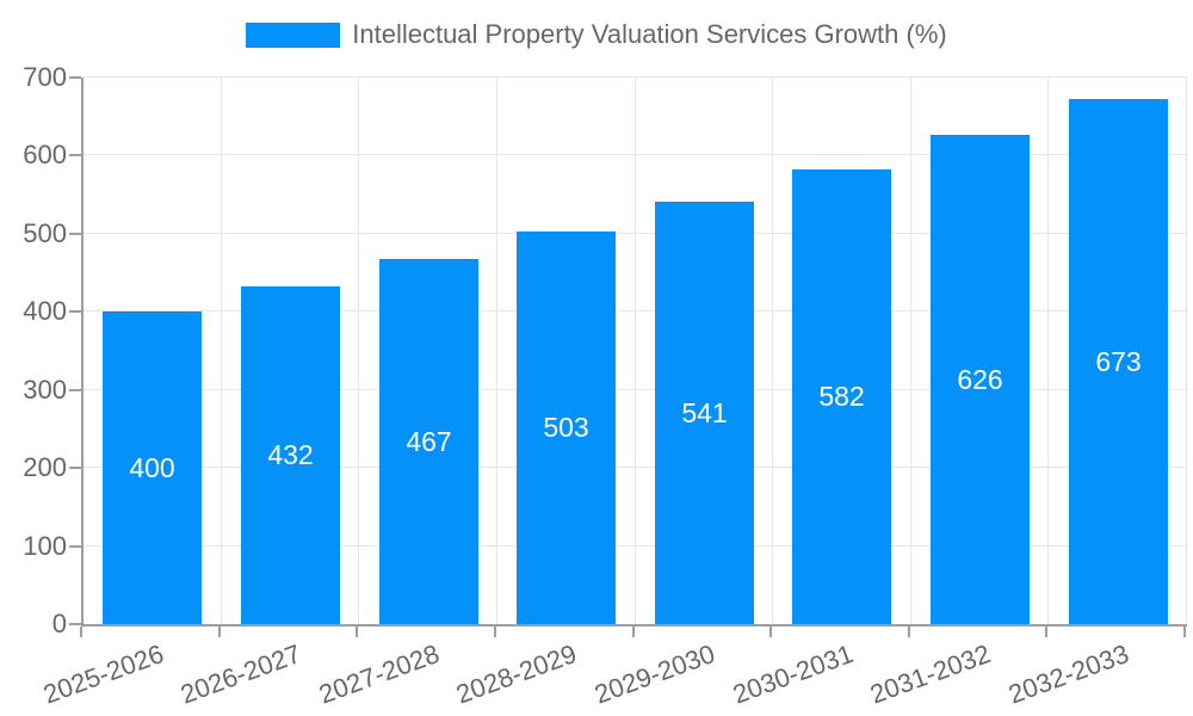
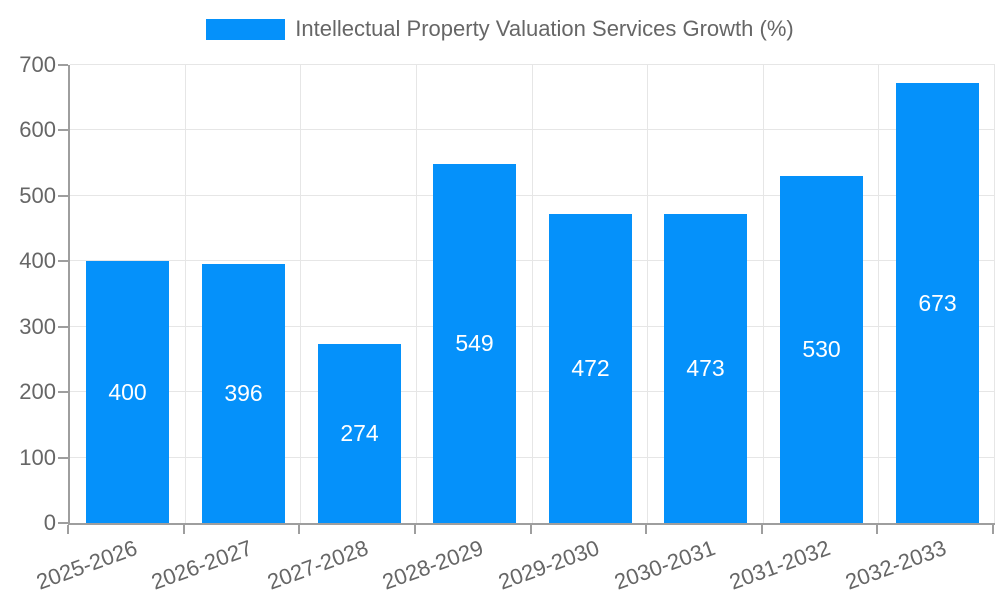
2026-2027: 432 -> 396
2027-2028: 467 -> 274
2028-2029: 503 -> 549
2029-2030: 541 -> 472
2030-2031: 582 -> 473
2031-2032: 626 -> 530
